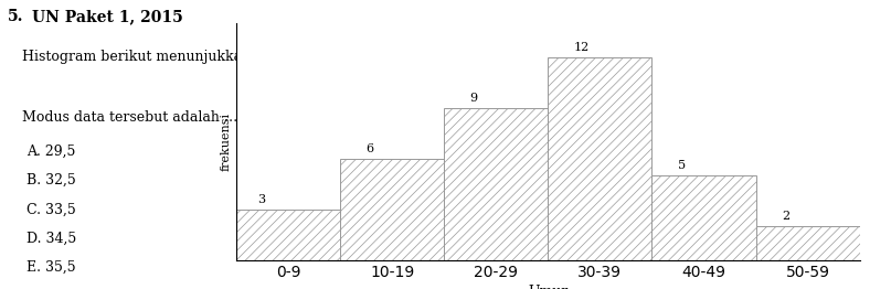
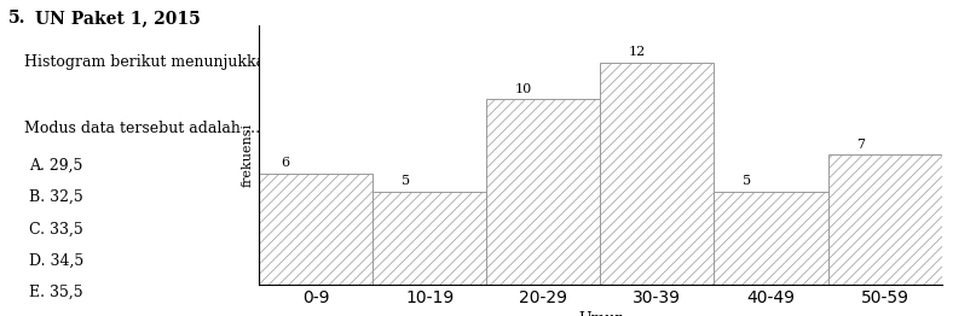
0-9: 3 -> 6
10-19: 6 -> 5
20-29: 9 -> 10
50-59: 2 -> 7
